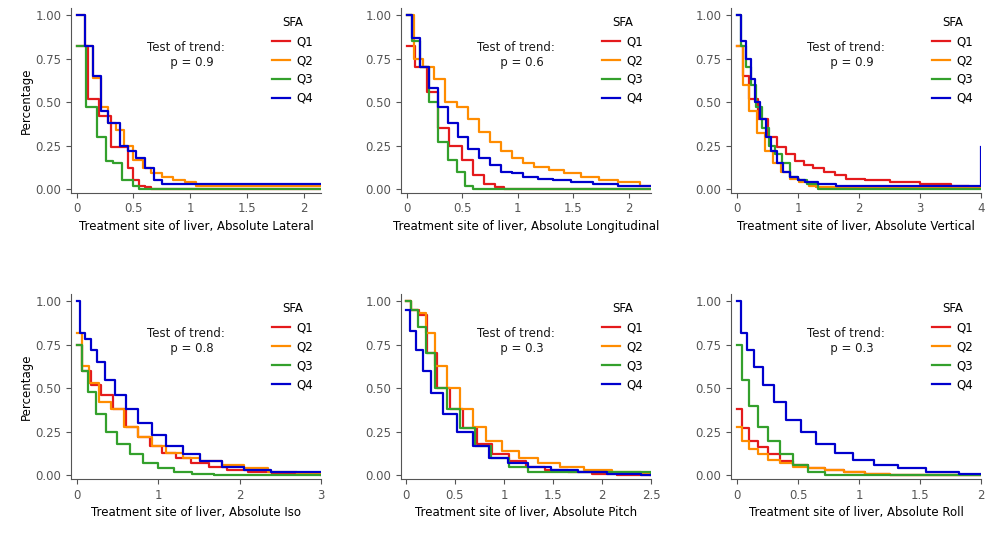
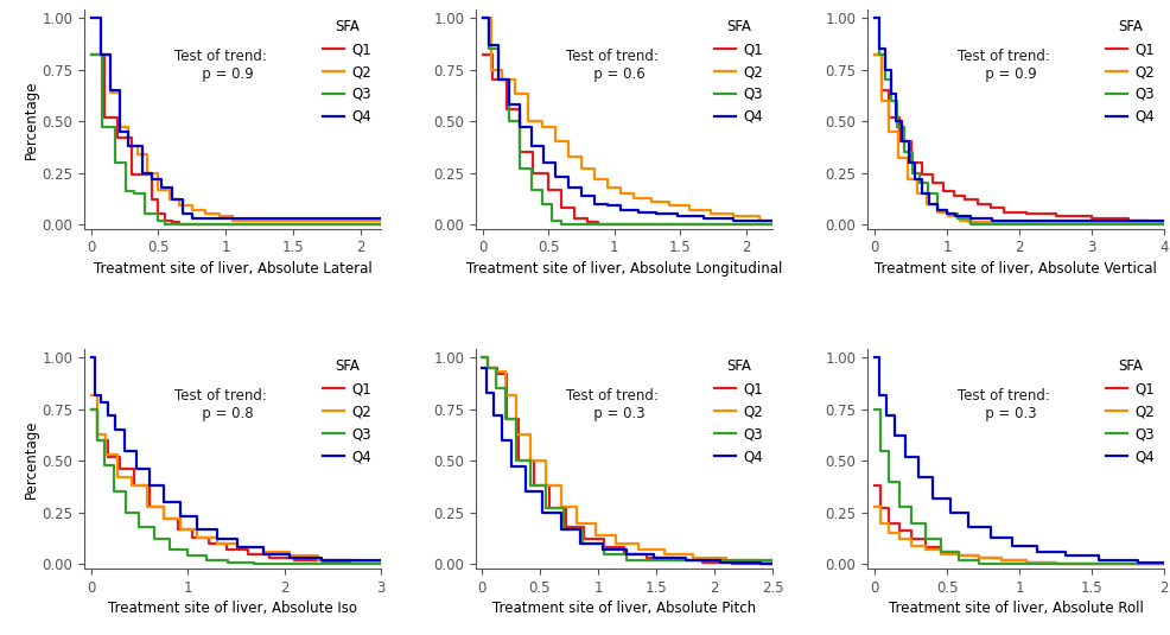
Q4/4: 0.24 -> 0.02
